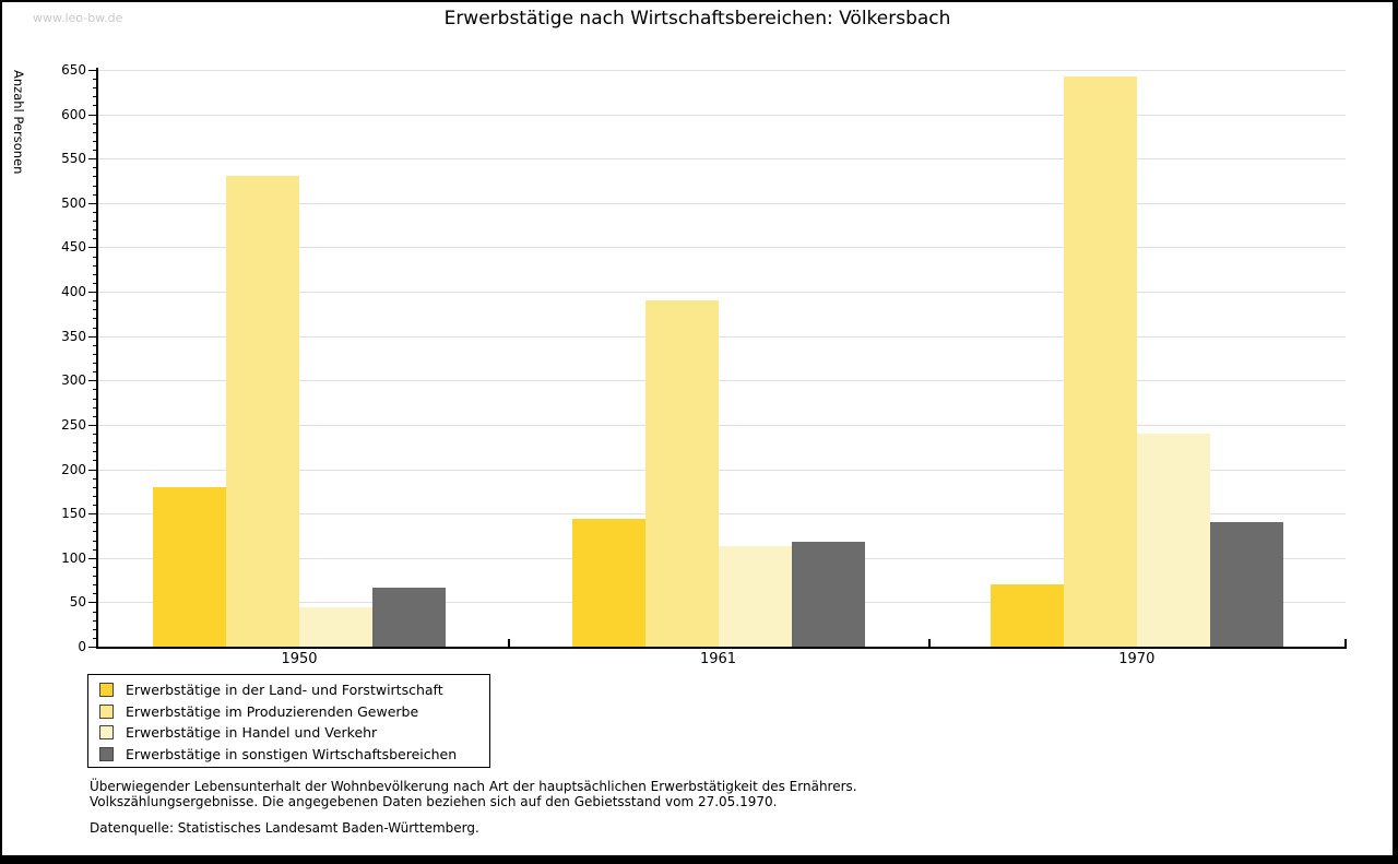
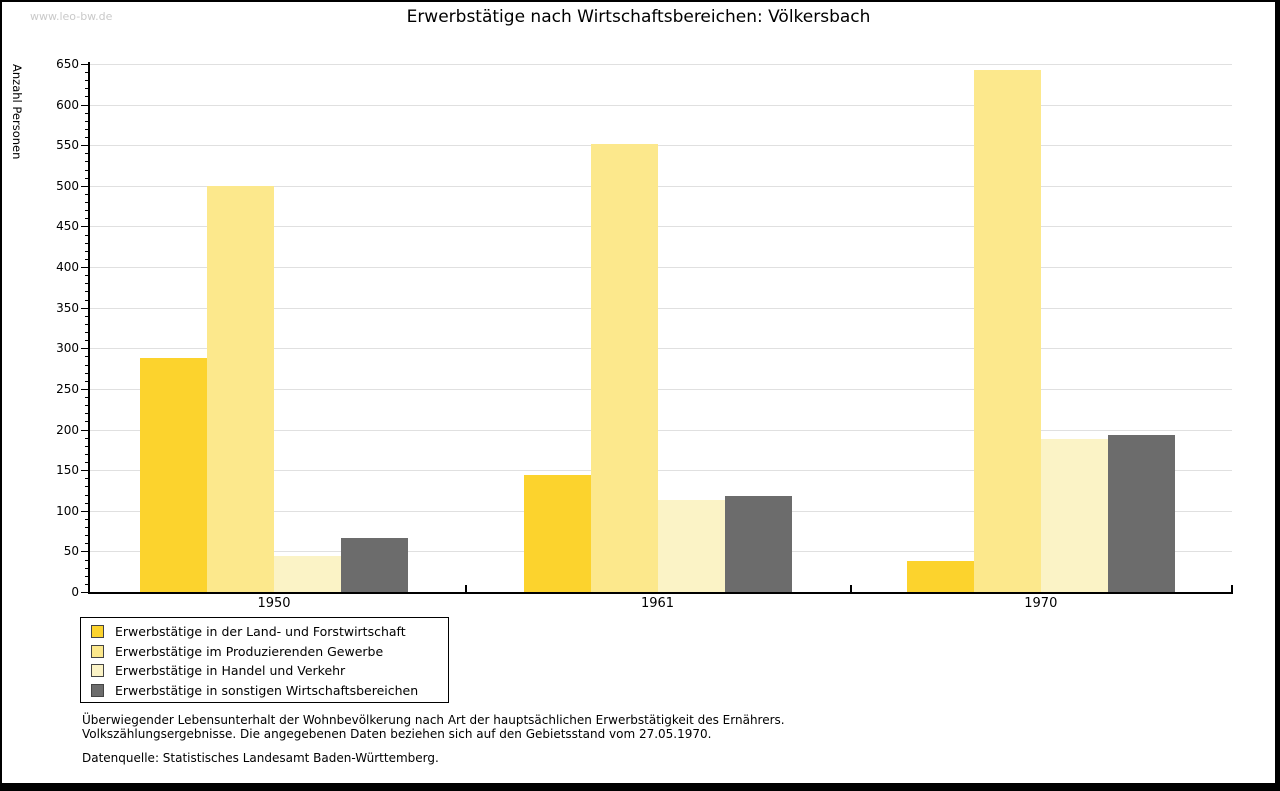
Erwerbstätige in der Land- und Forstwirtschaft/1950: 180 -> 290
Erwerbstätige im Produzierenden Gewerbe/1950: 530 -> 500
Erwerbstätige im Produzierenden Gewerbe/1961: 390 -> 550
Erwerbstätige in der Land- und Forstwirtschaft/1970: 70 -> 40
Erwerbstätige in Handel und Verkehr/1970: 240 -> 190
Erwerbstätige in sonstigen Wirtschaftsbereichen/1970: 140 -> 190
